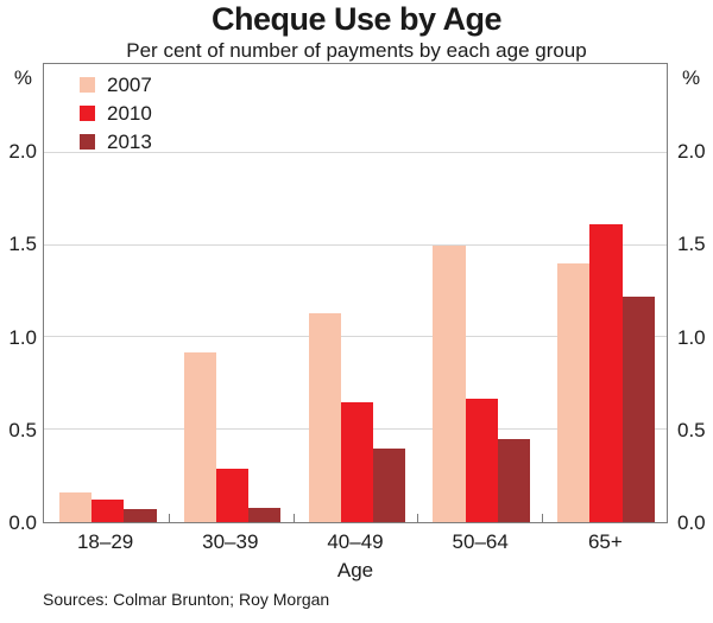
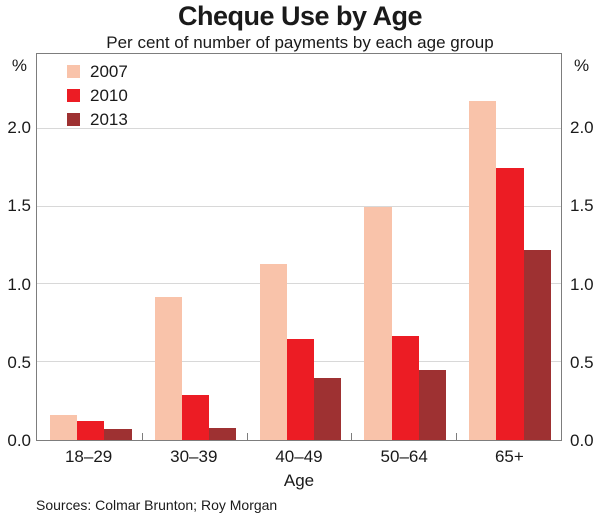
2007/65+: 1.40 -> 2.18
2010/65+: 1.61 -> 1.75
